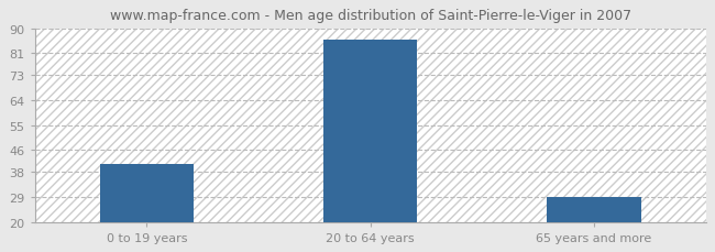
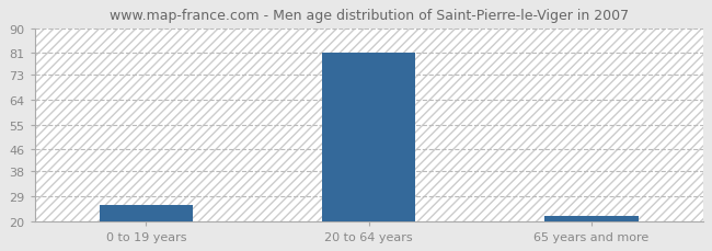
0 to 19 years: 41 -> 26
20 to 64 years: 86 -> 81
65 years and more: 29 -> 22
